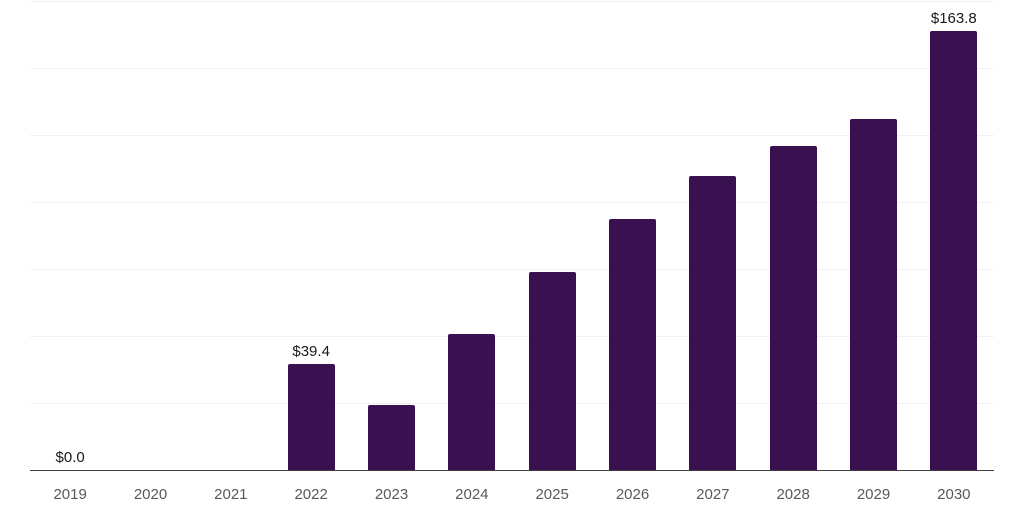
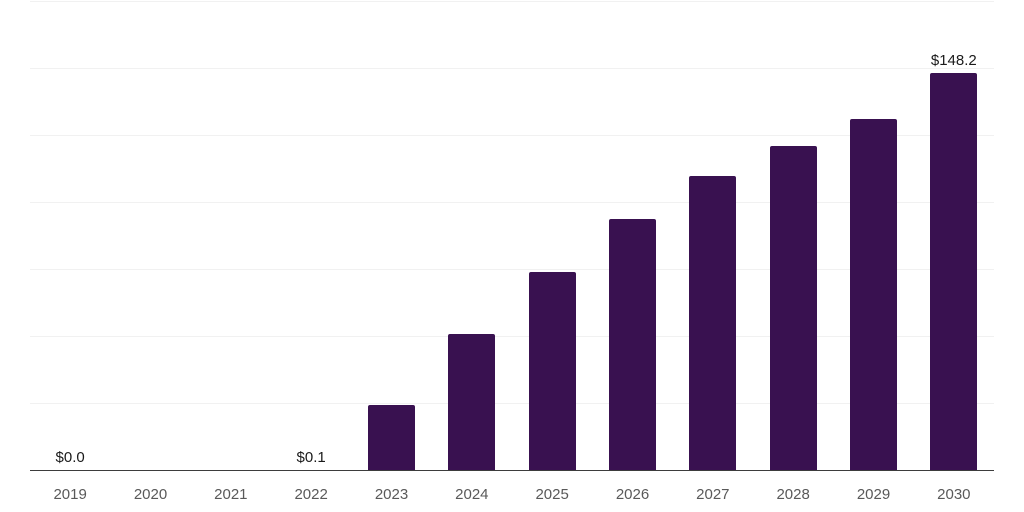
2022: $39.4 -> $0.1
2030: $163.8 -> $148.2
